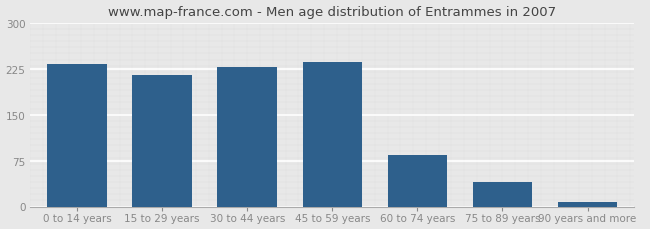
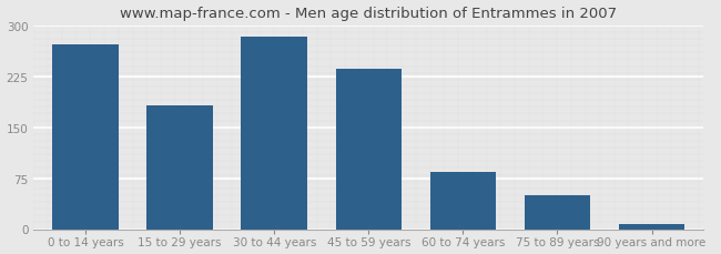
0 to 14 years: 233 -> 272
15 to 29 years: 215 -> 182
30 to 44 years: 228 -> 284
75 to 89 years: 40 -> 50
